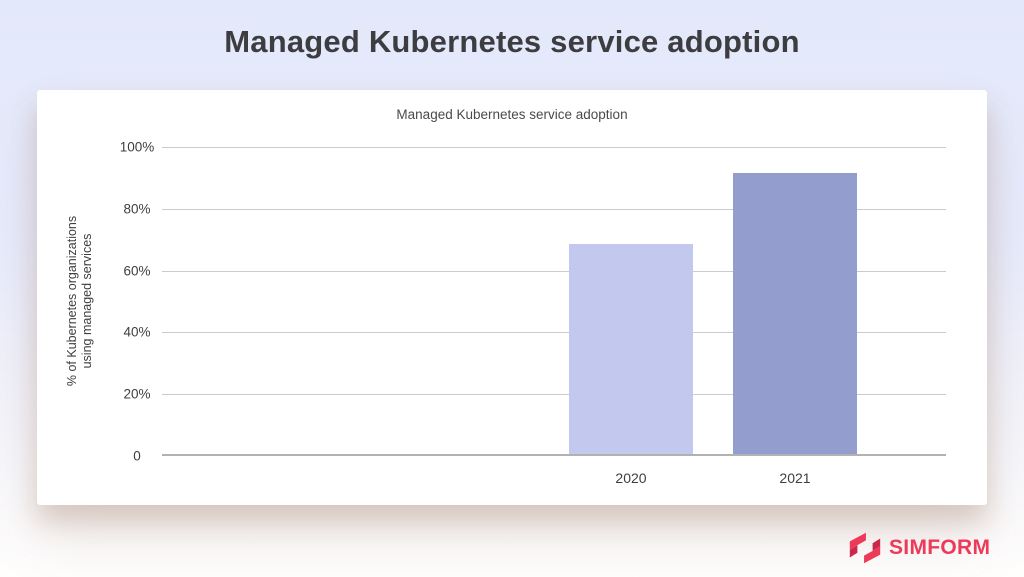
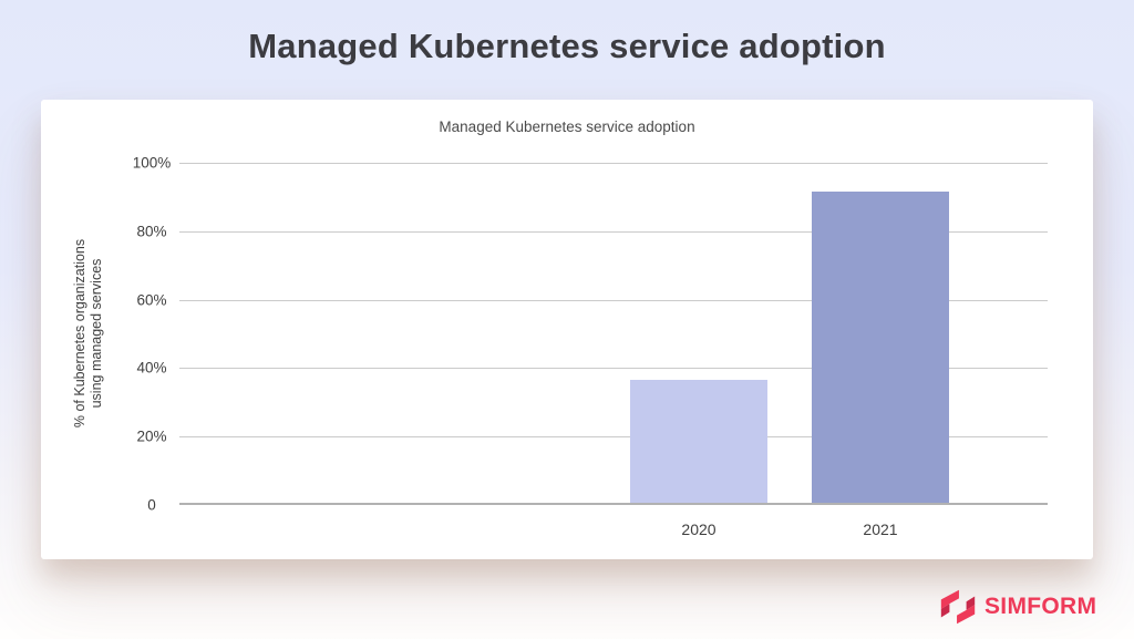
2020: 68% -> 36%
